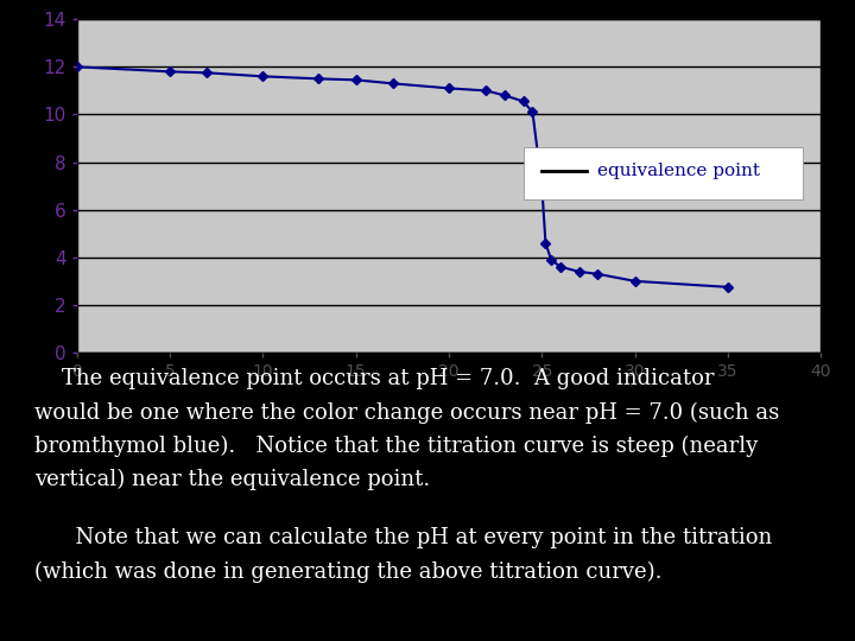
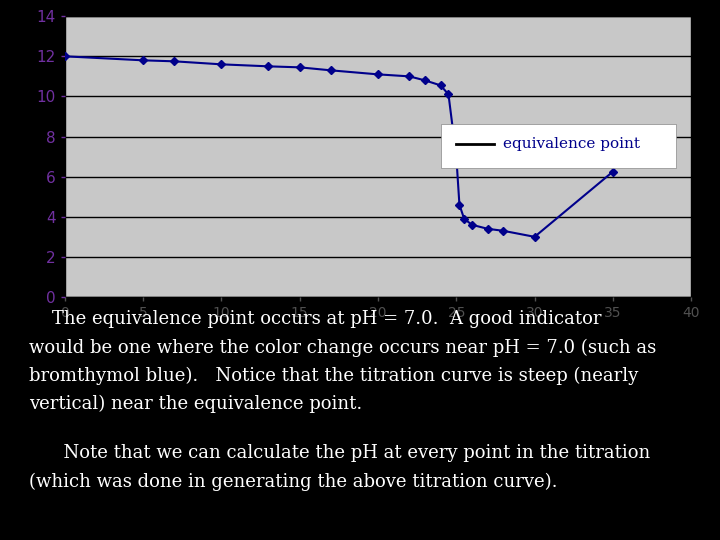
35: 2.75 -> 6.25
